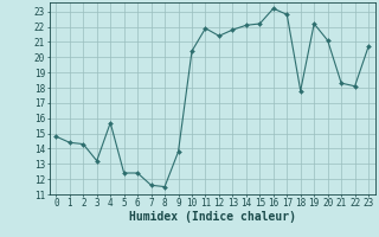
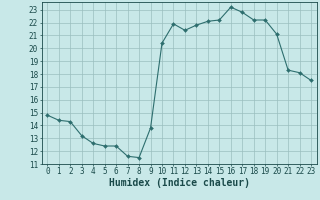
4: 15.7 -> 12.6
18: 17.8 -> 22.2
23: 20.7 -> 17.5
